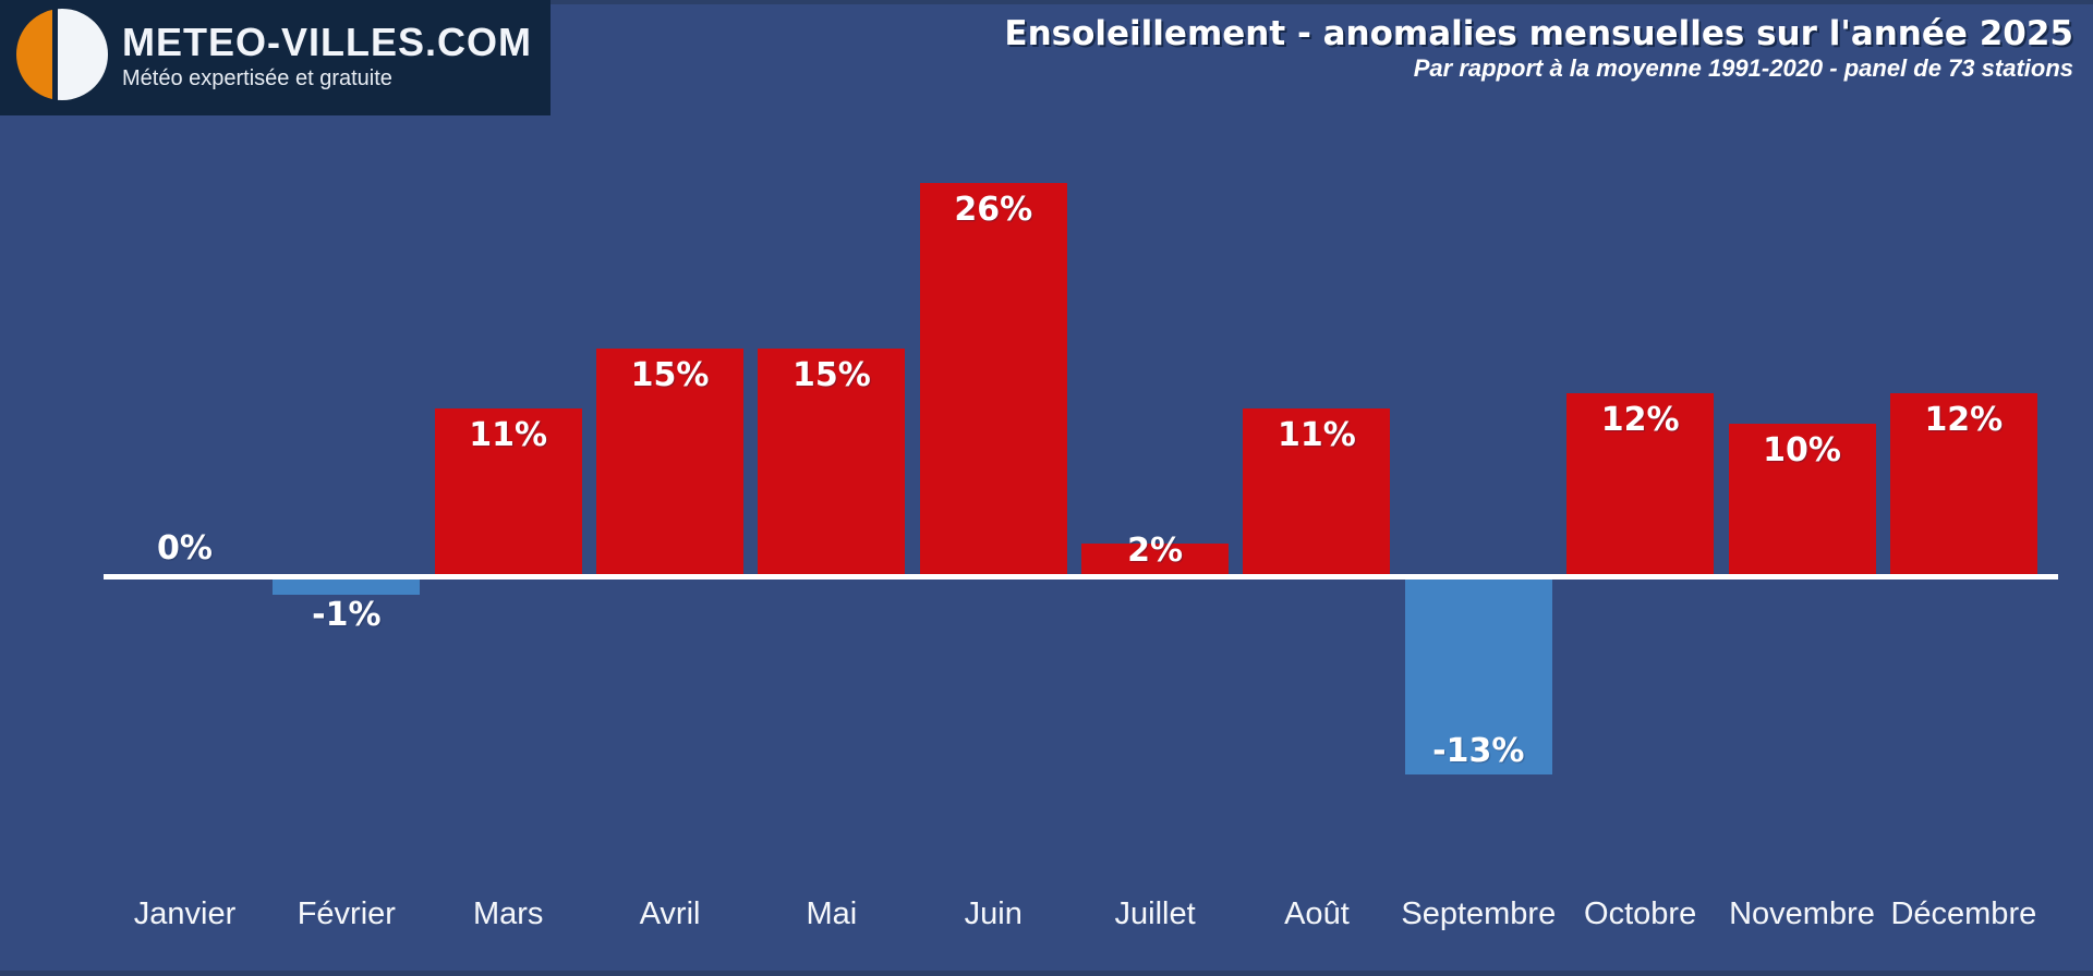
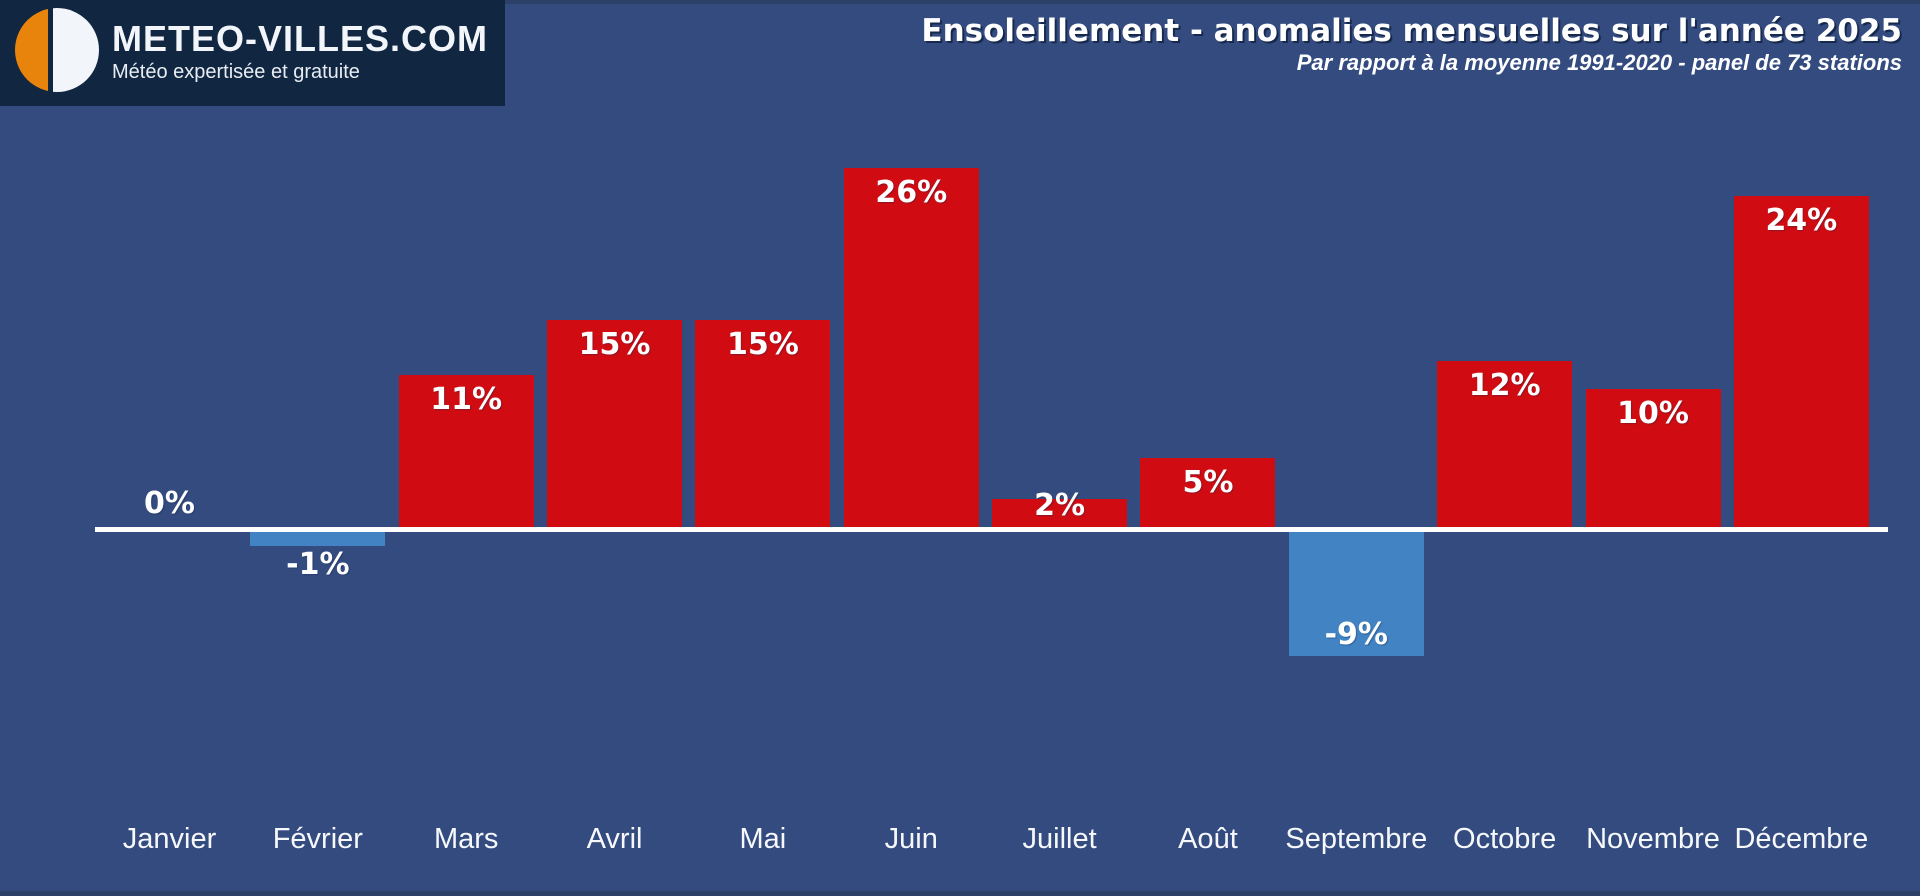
Août: 11% -> 5%
Septembre: -13% -> -9%
Décembre: 12% -> 24%
